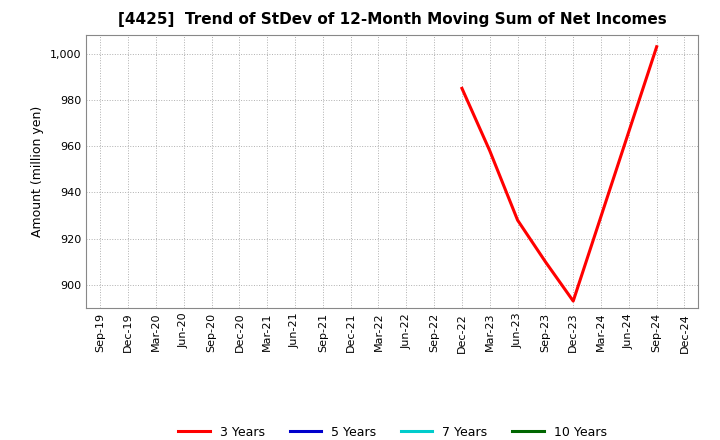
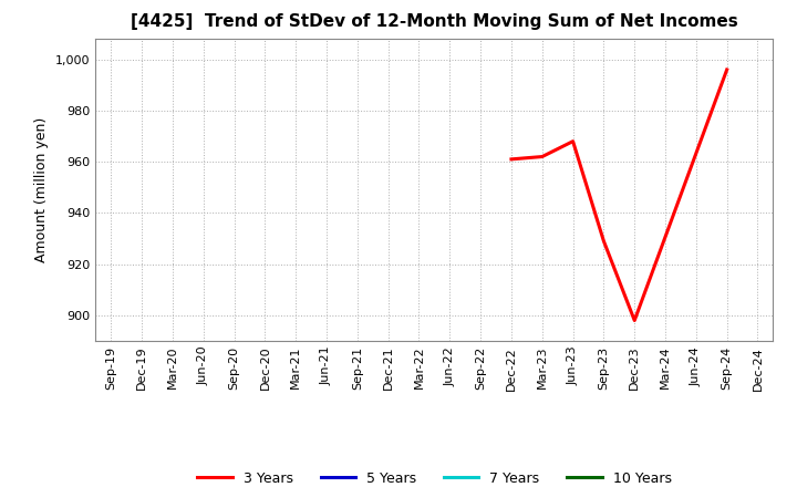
Dec-22: 985 -> 961
Mar-23: 958 -> 962
Jun-23: 928 -> 968
Sep-23: 910 -> 929
Dec-23: 893 -> 898
Sep-24: 1,003 -> 996
